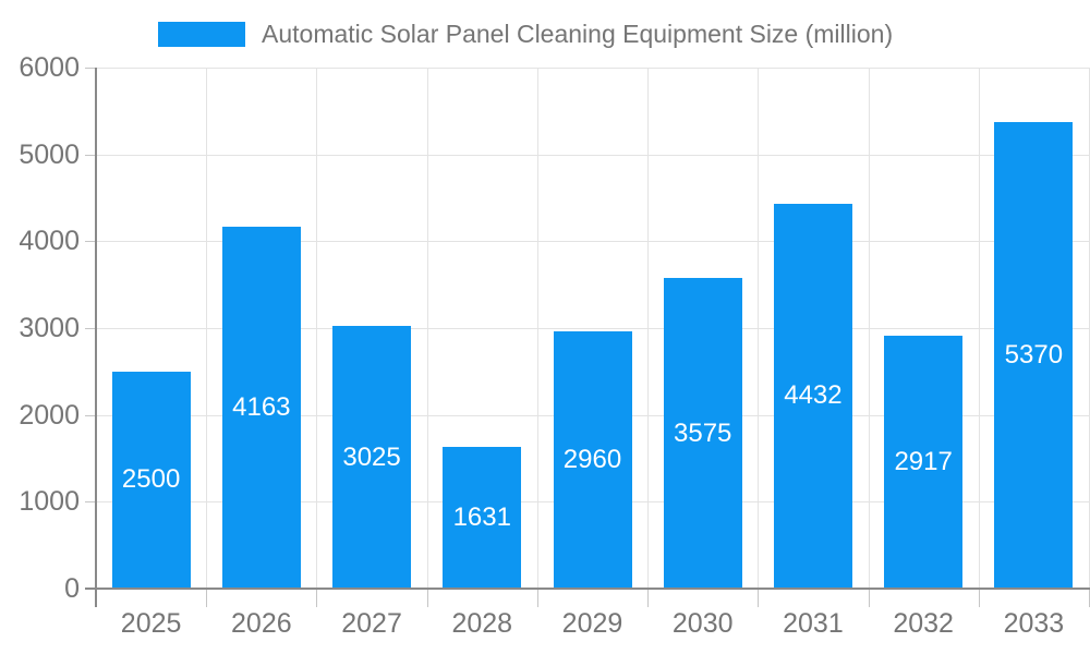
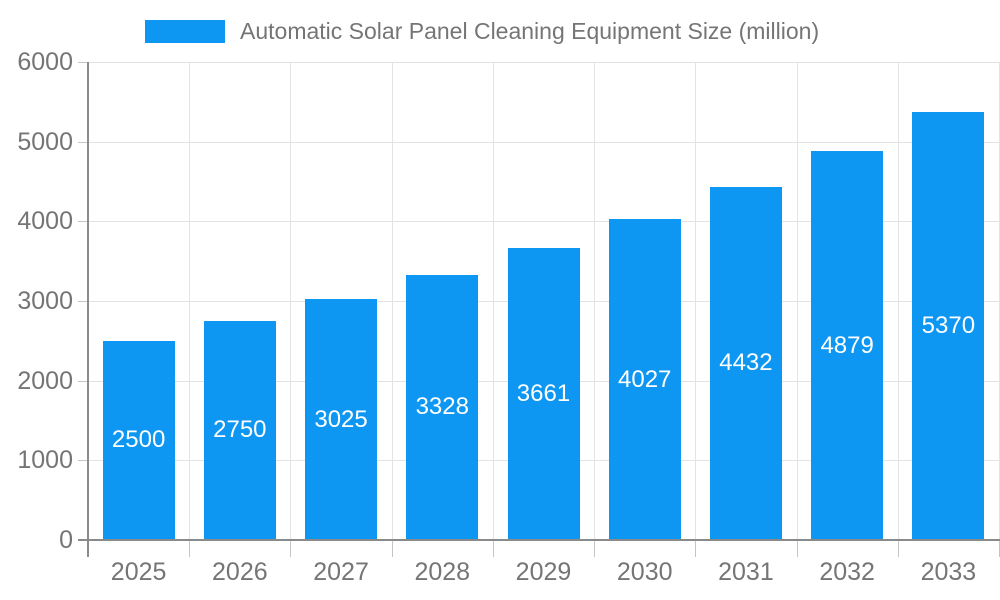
2026: 4163 -> 2750
2028: 1631 -> 3328
2029: 2960 -> 3661
2030: 3575 -> 4027
2032: 2917 -> 4879
